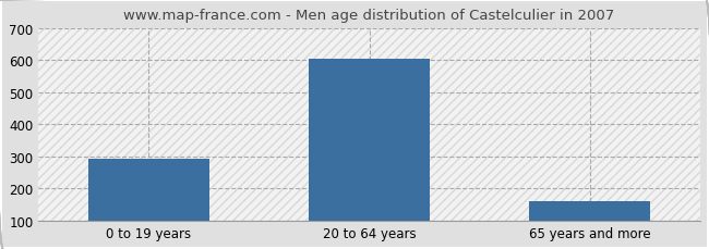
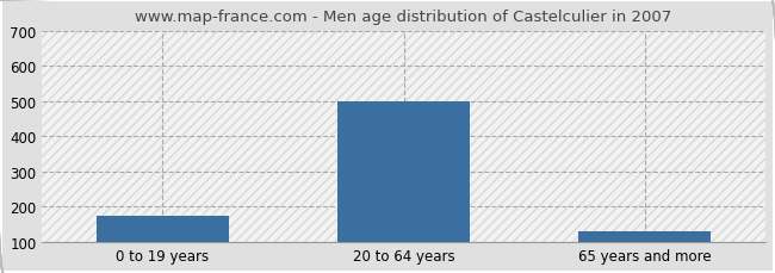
0 to 19 years: 293 -> 175
20 to 64 years: 604 -> 500
65 years and more: 160 -> 130
